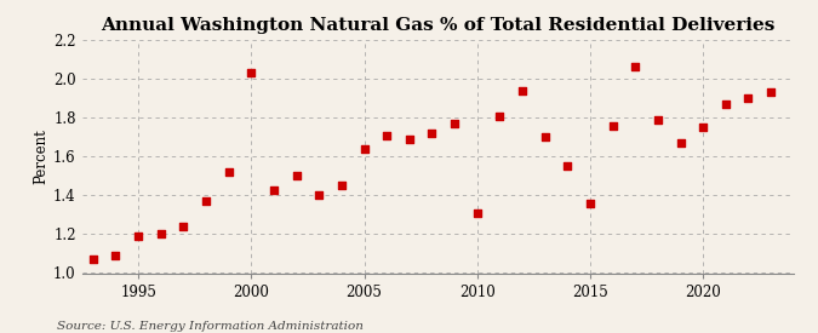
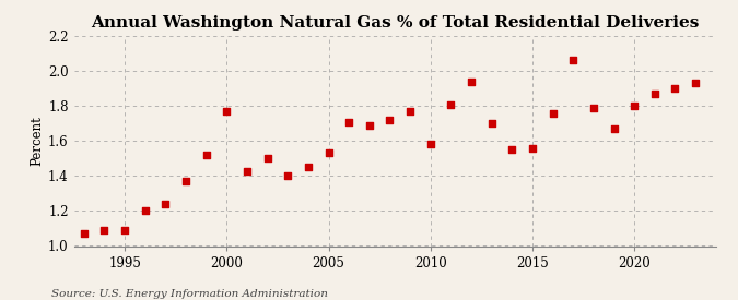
1995: 1.19 -> 1.09
2000: 2.03 -> 1.77
2005: 1.64 -> 1.53
2010: 1.31 -> 1.58
2015: 1.36 -> 1.56
2020: 1.75 -> 1.80
